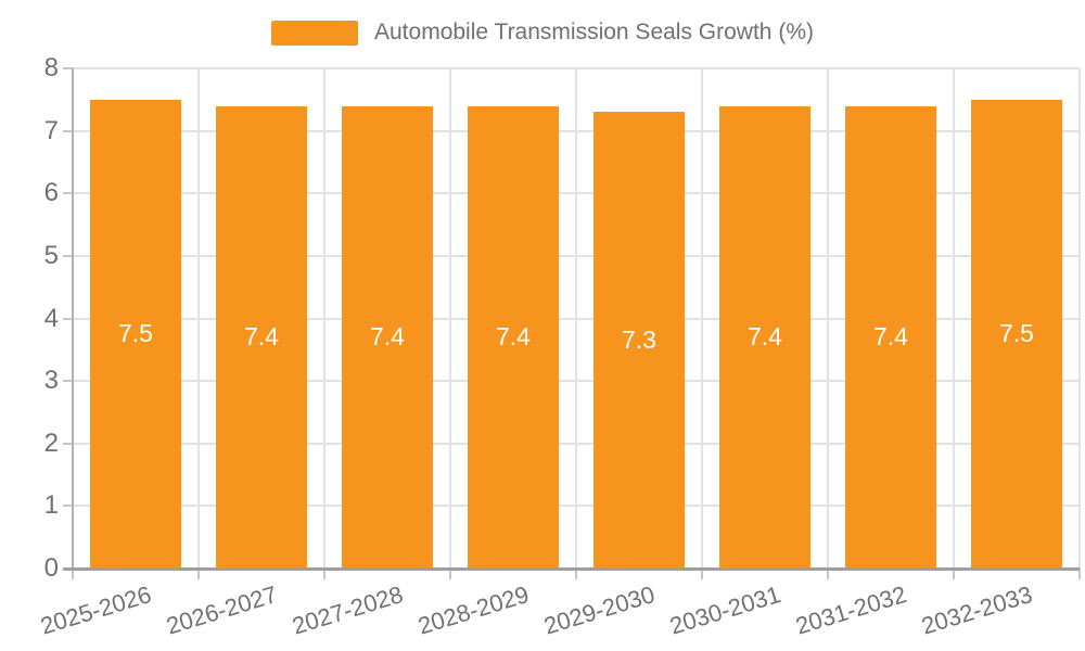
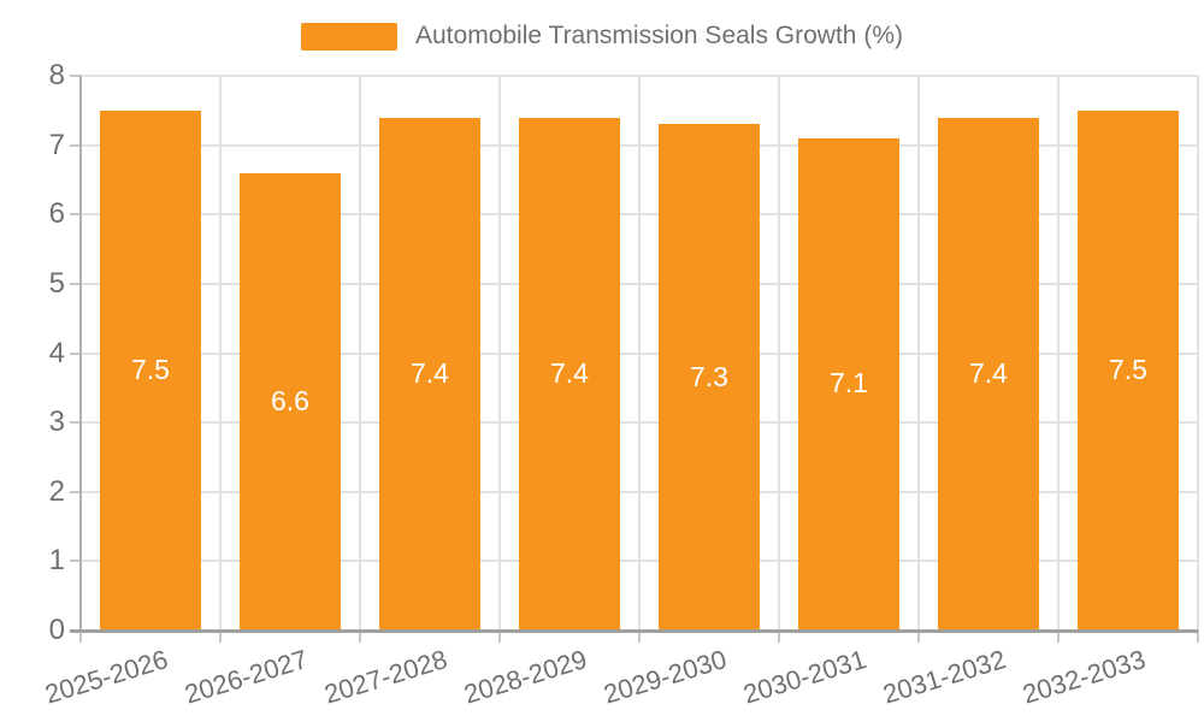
2026-2027: 7.4 -> 6.6
2030-2031: 7.4 -> 7.1
